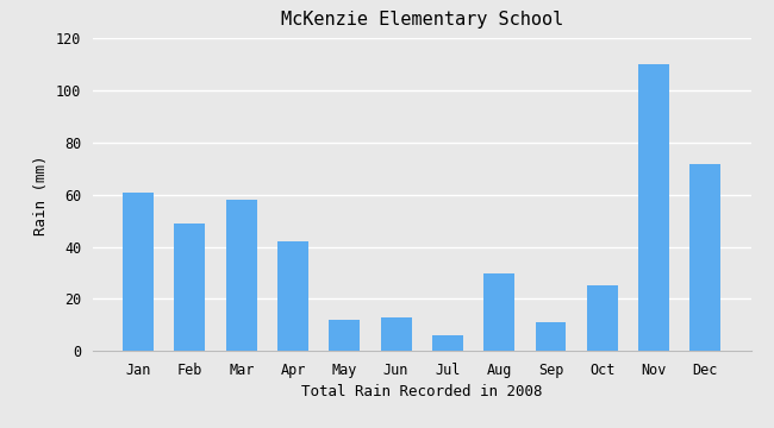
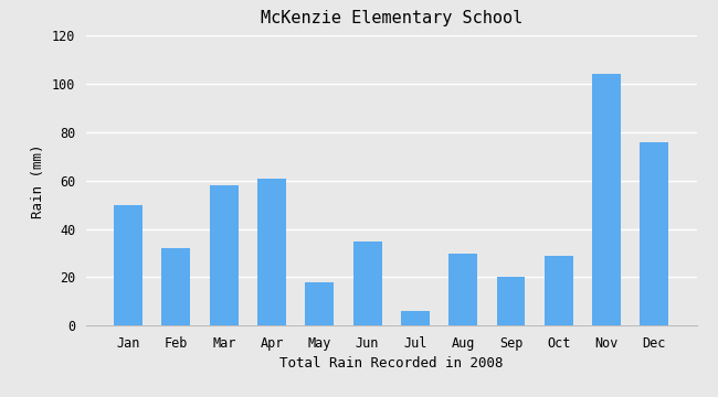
Jan: 61 -> 50
Feb: 49 -> 32
Apr: 42 -> 61
May: 12 -> 18
Jun: 13 -> 35
Sep: 11 -> 20
Oct: 25 -> 29
Nov: 110 -> 104
Dec: 72 -> 76
